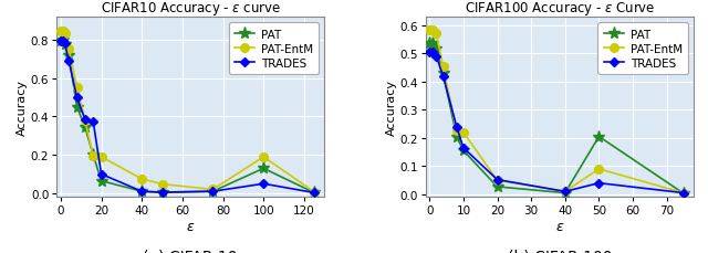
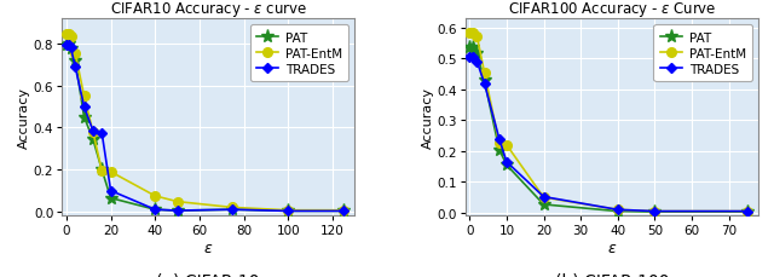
PAT/100: 0.13 -> 0.00
PAT-EntM/100: 0.19 -> 0.01
TRADES/100: 0.05 -> 0.00
PAT/50: 0.205 -> 0.003
PAT-EntM/50: 0.090 -> 0.005
TRADES/50: 0.040 -> 0.005
